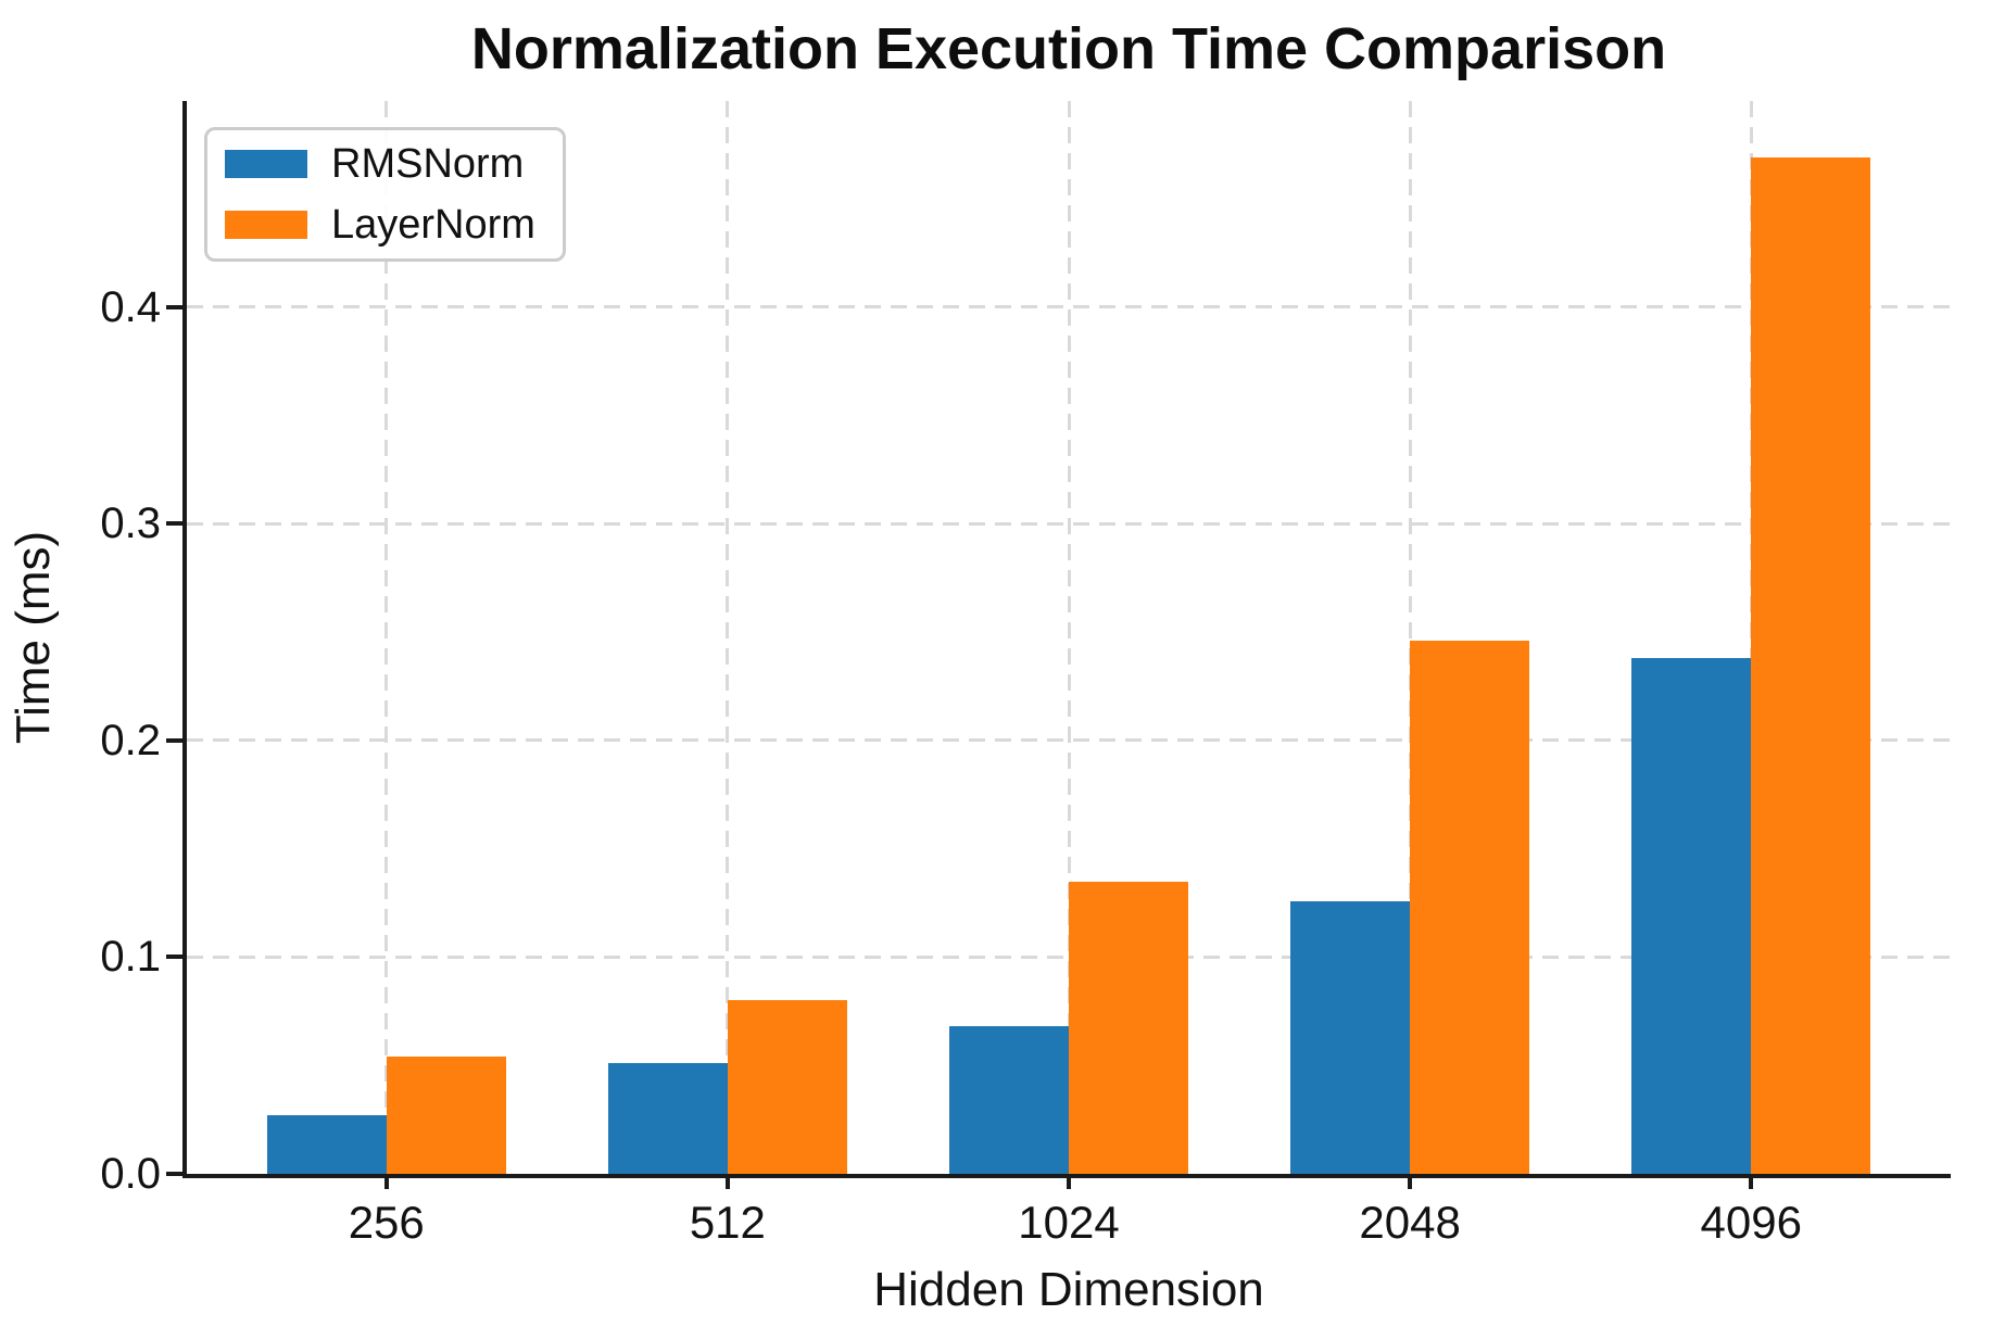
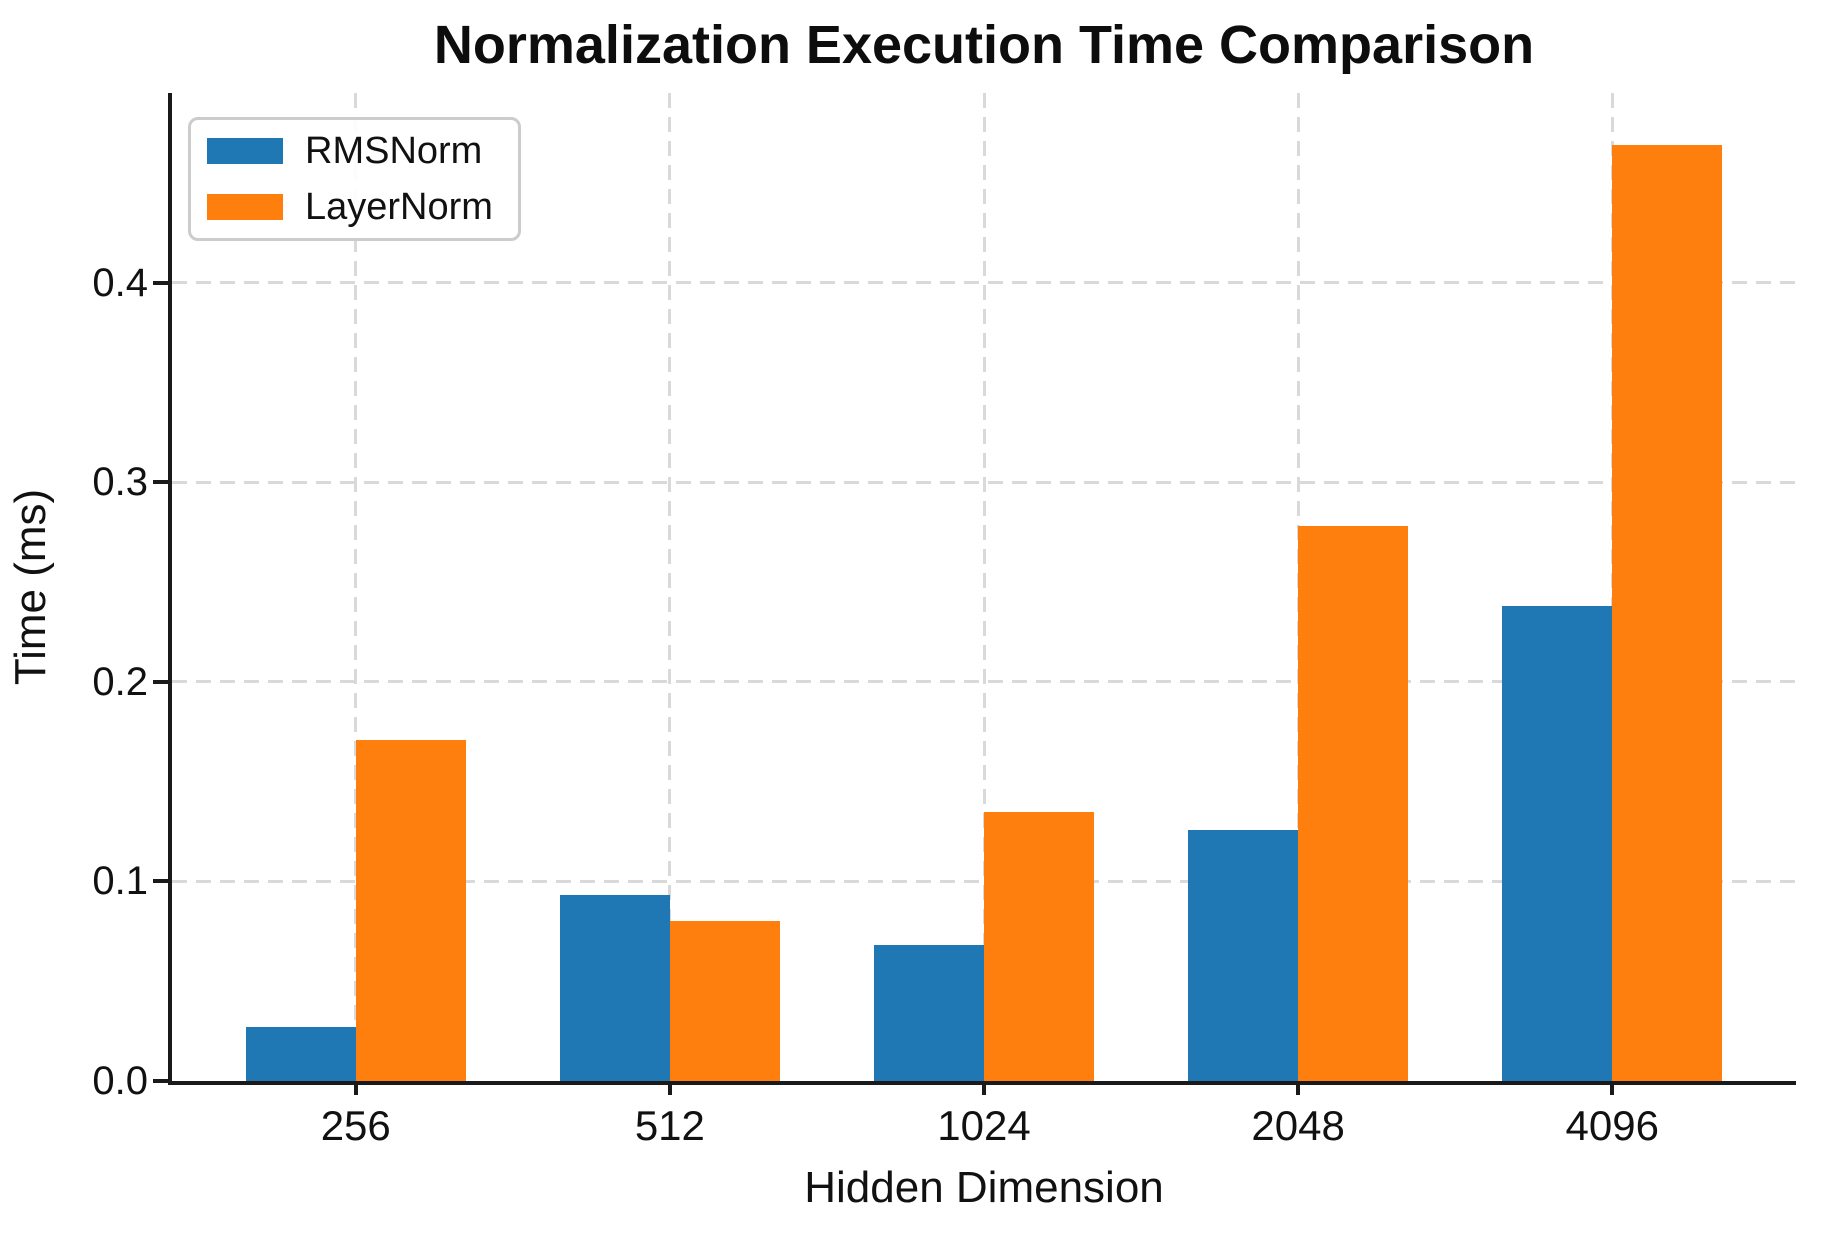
LayerNorm/256: 0.054 -> 0.171
RMSNorm/512: 0.051 -> 0.093
LayerNorm/2048: 0.246 -> 0.278
